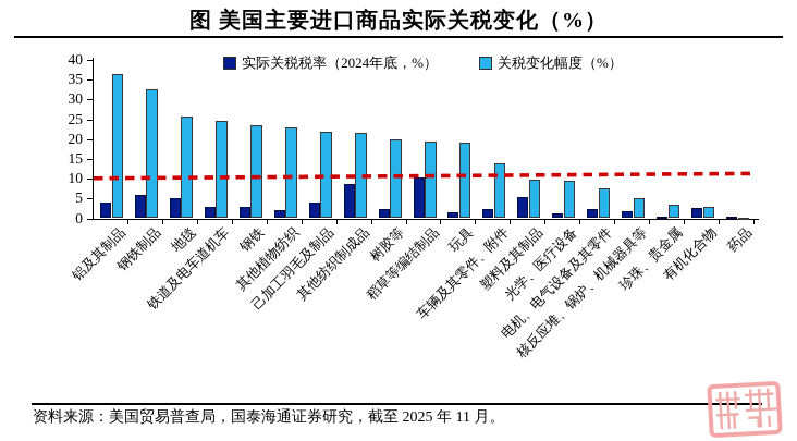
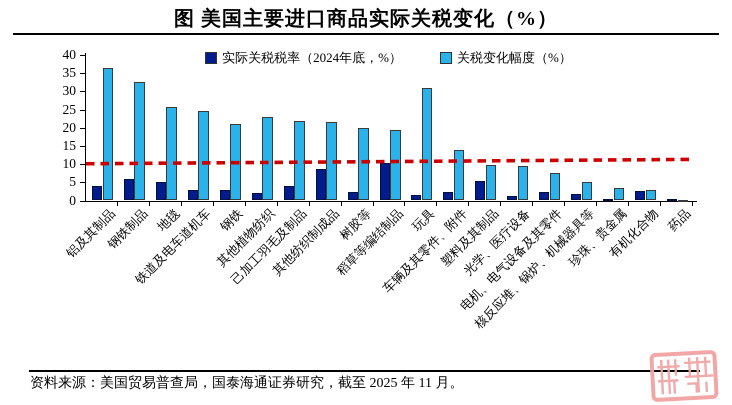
关税变化幅度（%）/钢铁: 23 -> 21
关税变化幅度（%）/玩具: 19 -> 31
